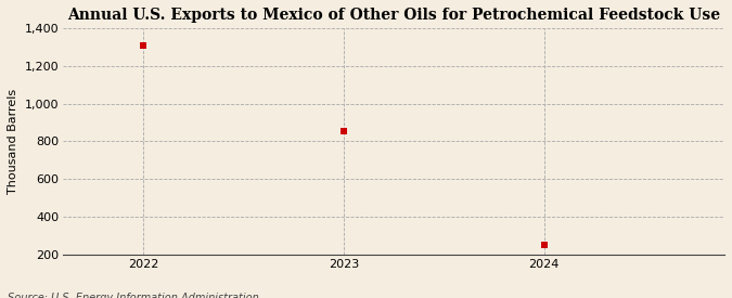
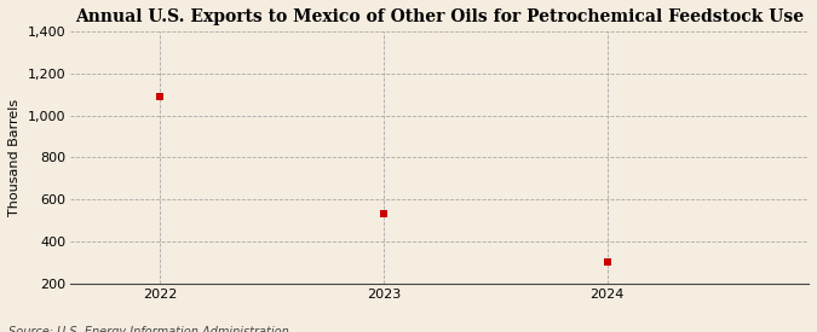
2022: 1,310 -> 1,090
2023: 860 -> 530
2024: 250 -> 300
